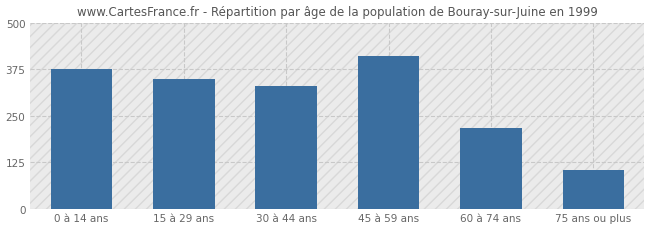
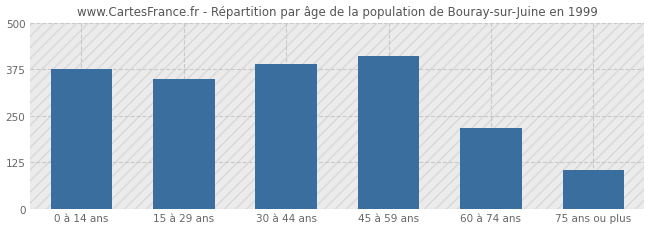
30 à 44 ans: 330 -> 390
